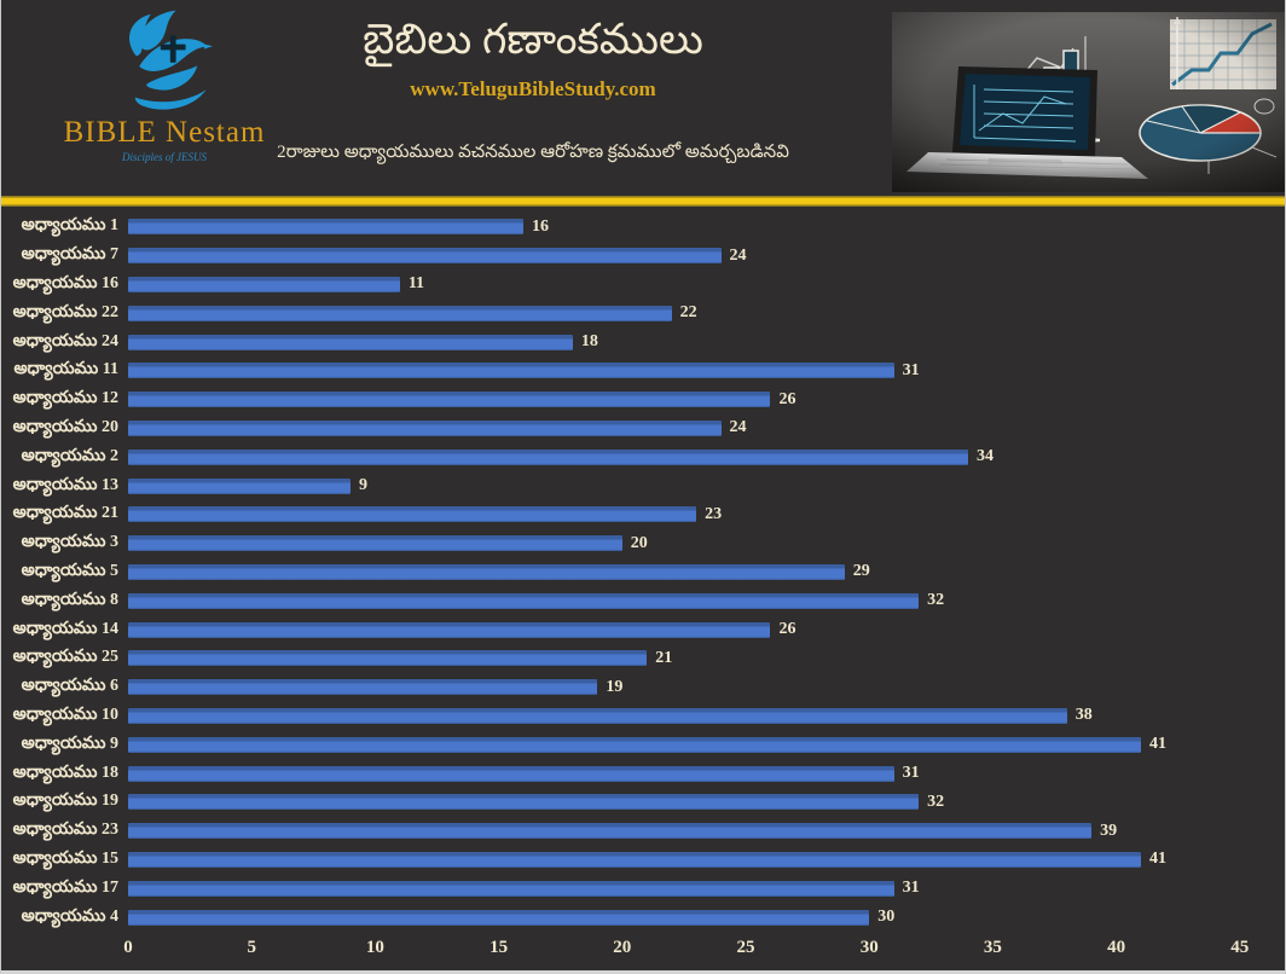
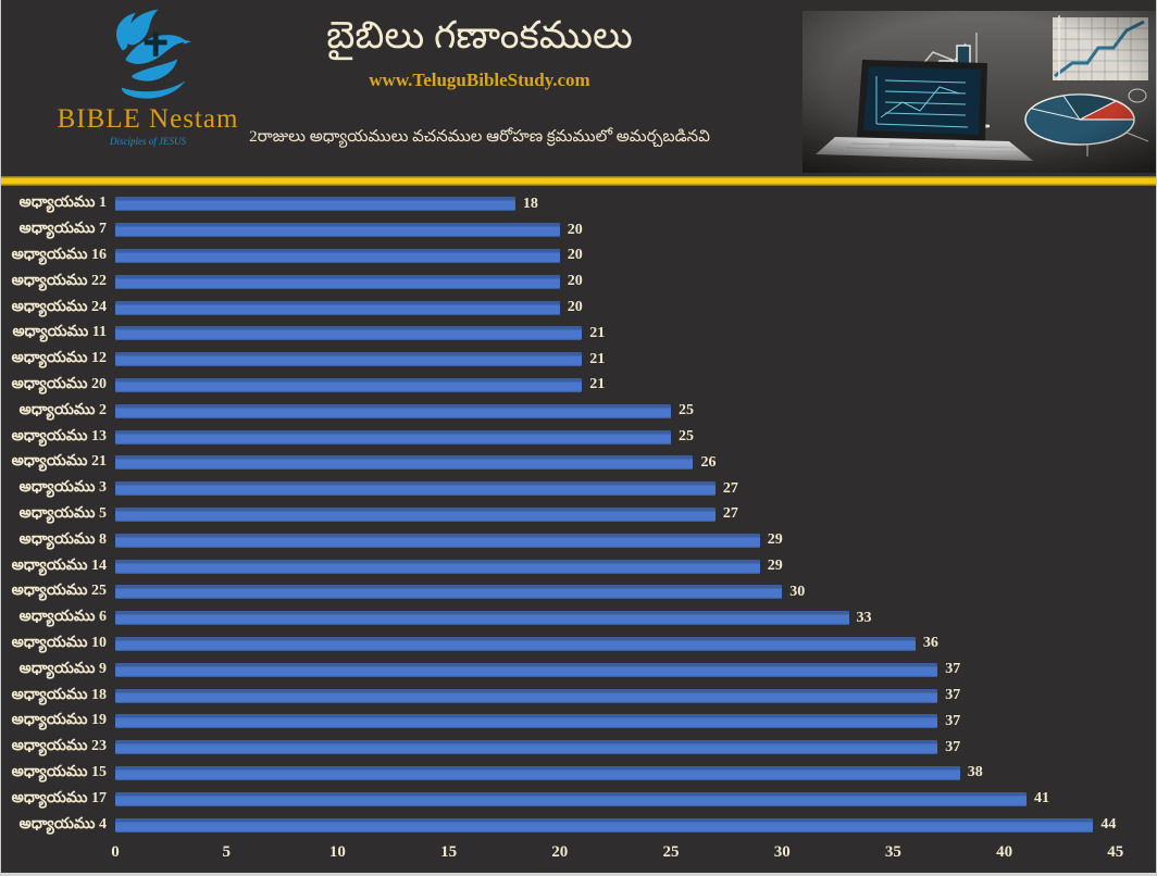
అధ్యాయము 1: 16 -> 18
అధ్యాయము 7: 24 -> 20
అధ్యాయము 16: 11 -> 20
అధ్యాయము 22: 22 -> 20
అధ్యాయము 24: 18 -> 20
అధ్యాయము 11: 31 -> 21
అధ్యాయము 12: 26 -> 21
అధ్యాయము 20: 24 -> 21
అధ్యాయము 2: 34 -> 25
అధ్యాయము 13: 9 -> 25
అధ్యాయము 21: 23 -> 26
అధ్యాయము 3: 20 -> 27
అధ్యాయము 5: 29 -> 27
అధ్యాయము 8: 32 -> 29
అధ్యాయము 14: 26 -> 29
అధ్యాయము 25: 21 -> 30
అధ్యాయము 6: 19 -> 33
అధ్యాయము 10: 38 -> 36
అధ్యాయము 9: 41 -> 37
అధ్యాయము 18: 31 -> 37
అధ్యాయము 19: 32 -> 37
అధ్యాయము 23: 39 -> 37
అధ్యాయము 15: 41 -> 38
అధ్యాయము 17: 31 -> 41
అధ్యాయము 4: 30 -> 44
